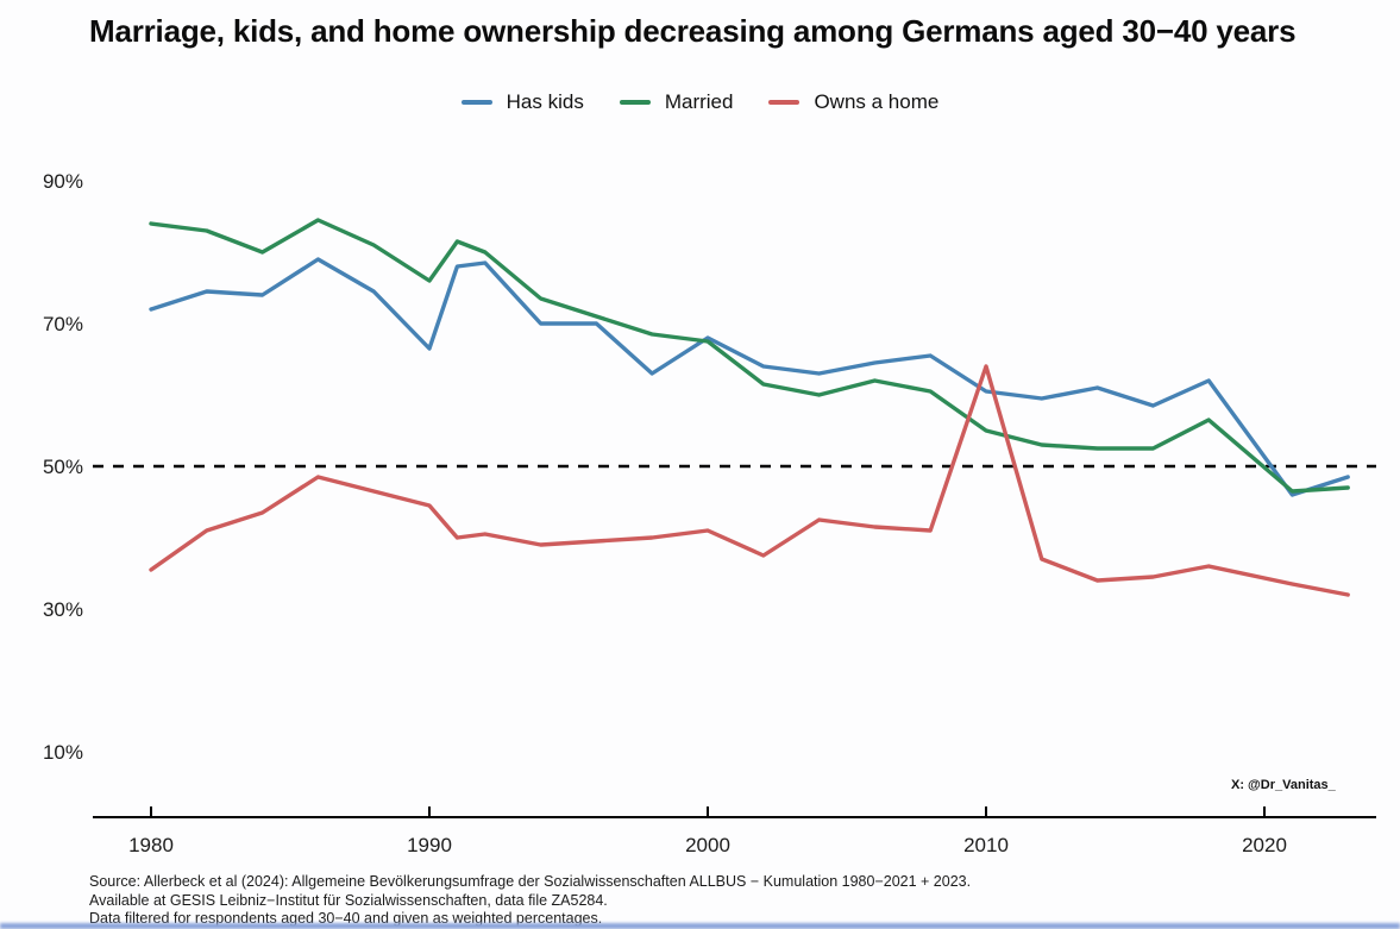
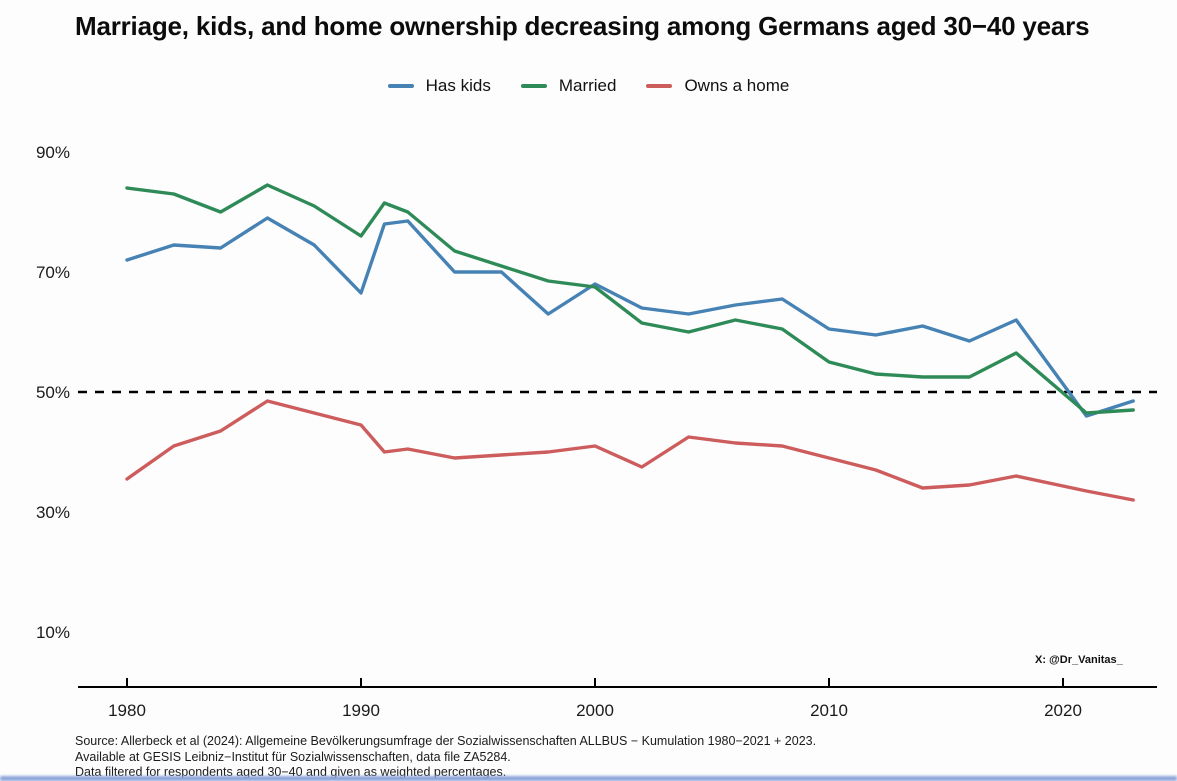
Owns a home/2010: 64% -> 39%
